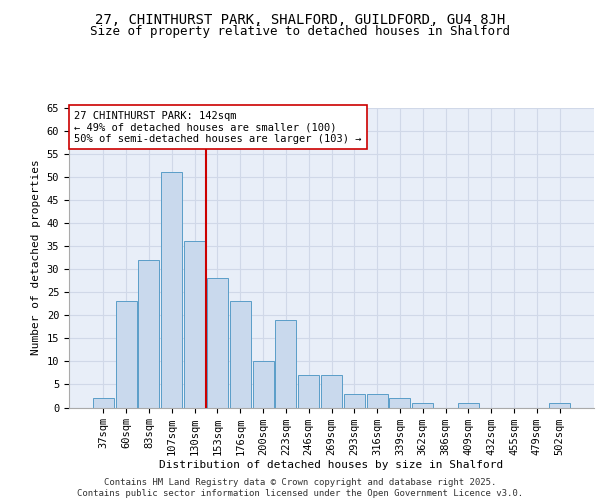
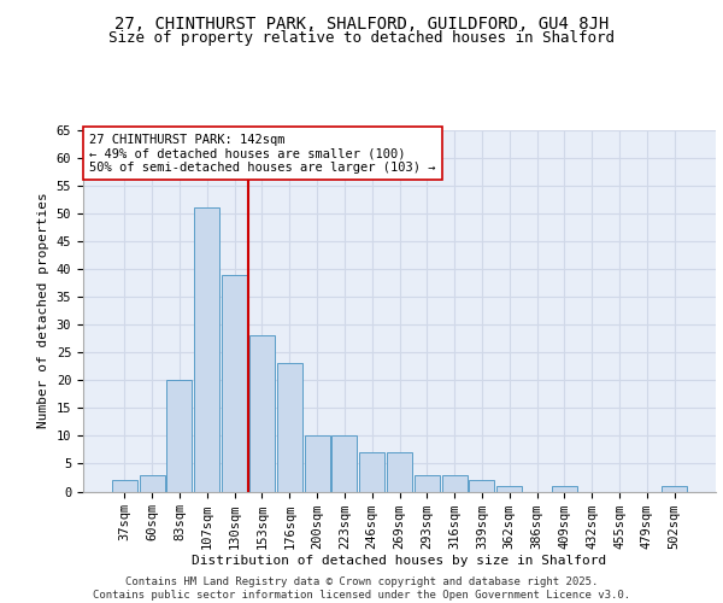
60sqm: 23 -> 3
83sqm: 32 -> 20
130sqm: 36 -> 39
223sqm: 19 -> 10
